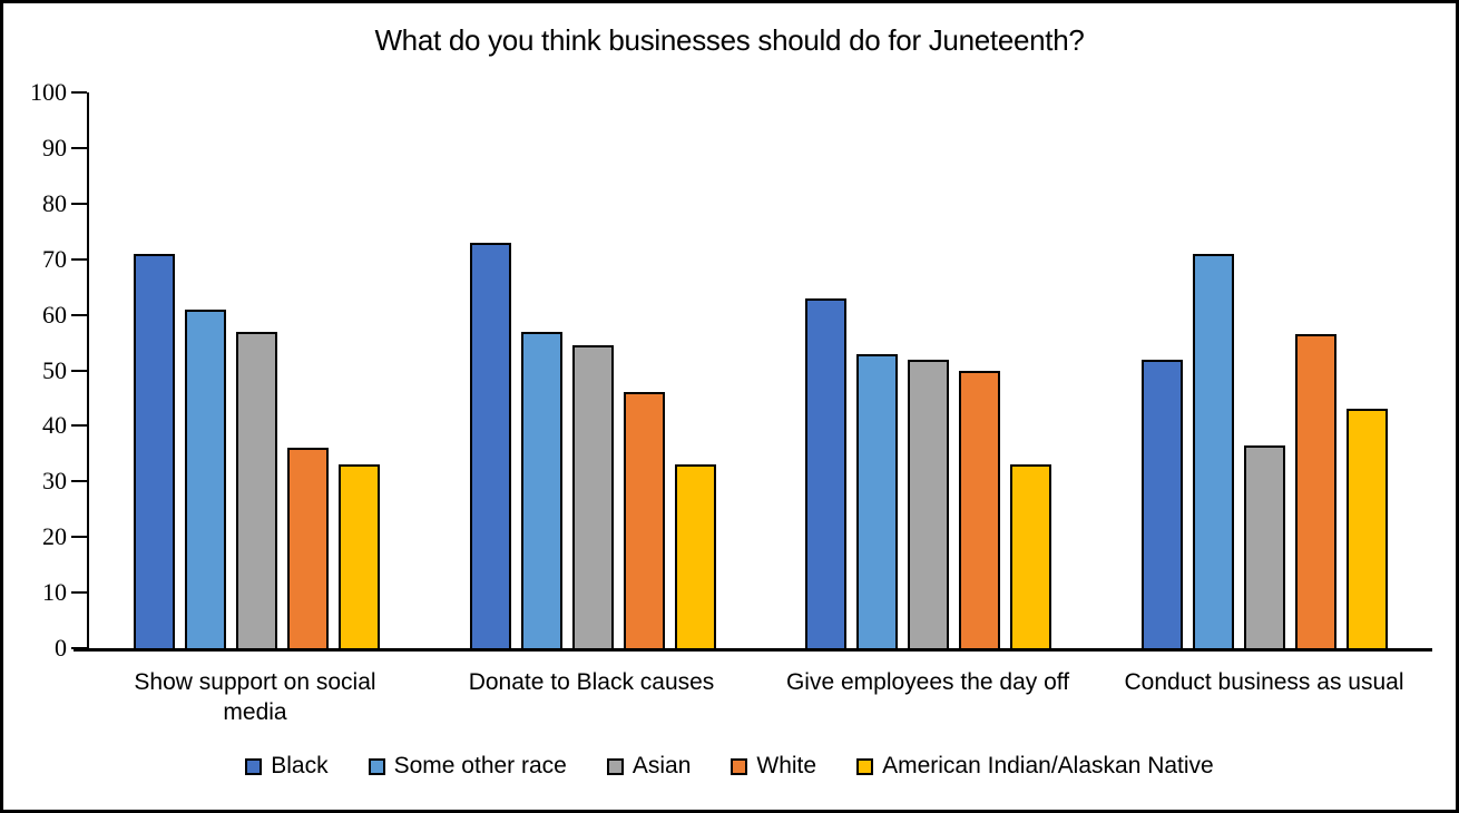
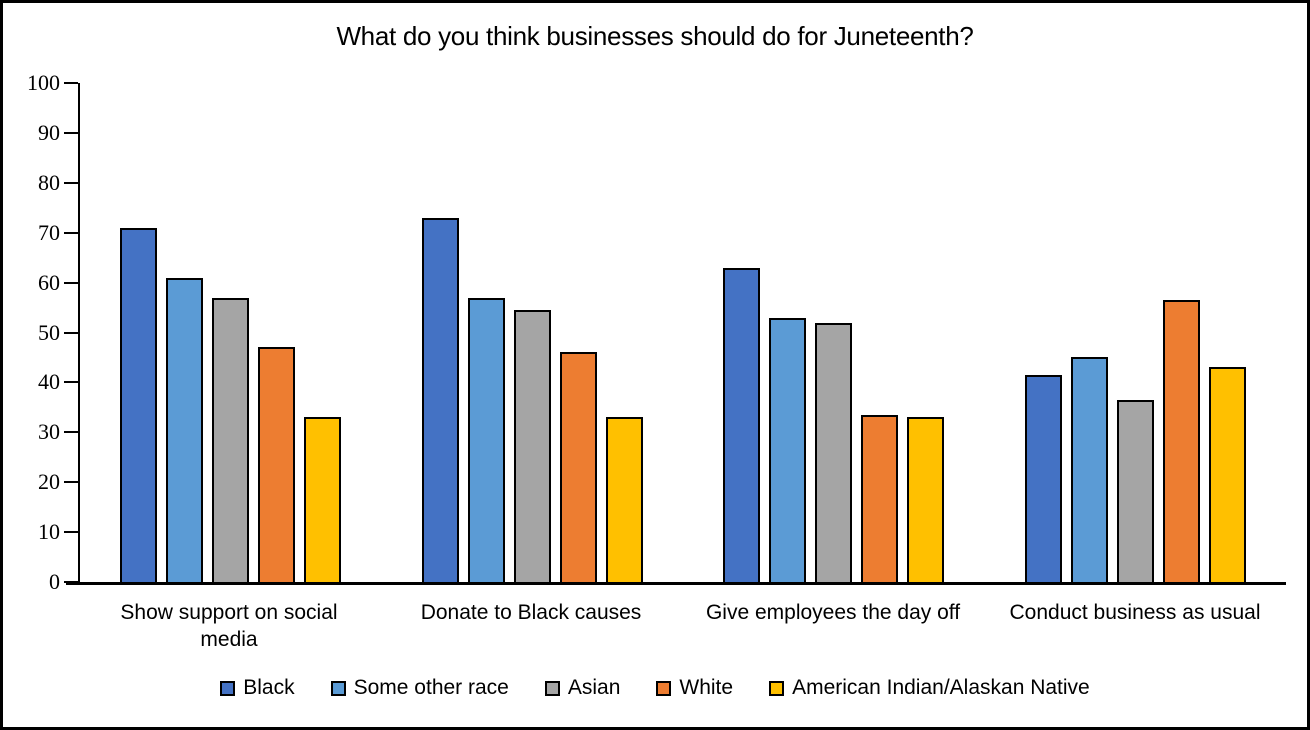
White/Show support on social media: 36 -> 47
White/Give employees the day off: 50 -> 34
Black/Conduct business as usual: 52 -> 42
Some other race/Conduct business as usual: 71 -> 45
